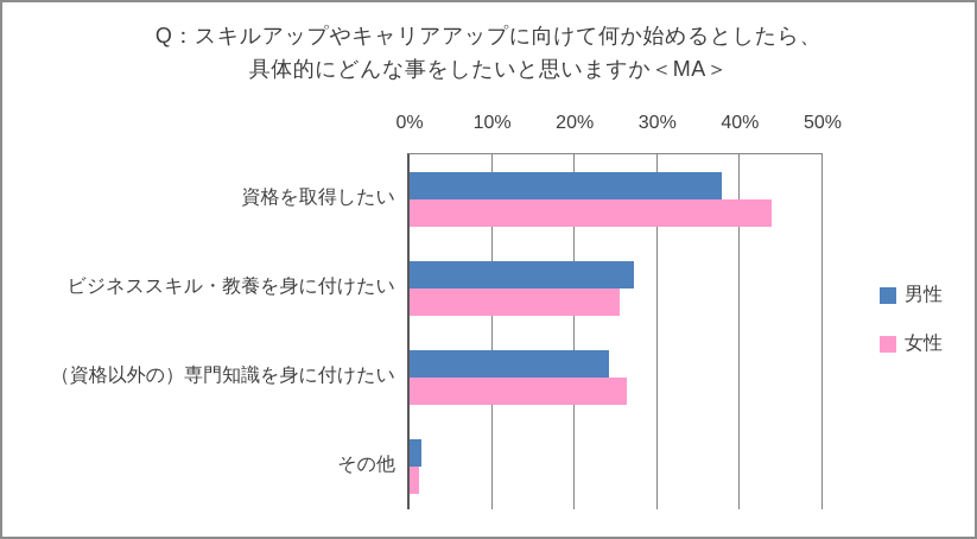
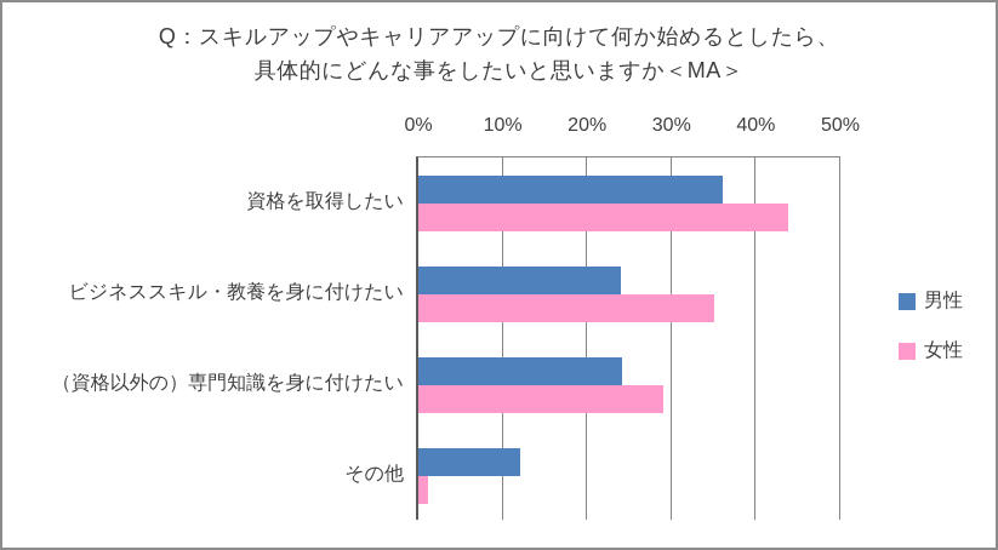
男性/資格を取得したい: 38% -> 36%
男性/ビジネススキル・教養を身に付けたい: 27% -> 24%
女性/ビジネススキル・教養を身に付けたい: 25% -> 35%
女性/（資格以外の）専門知識を身に付けたい: 26% -> 29%
男性/その他: 1% -> 12%
